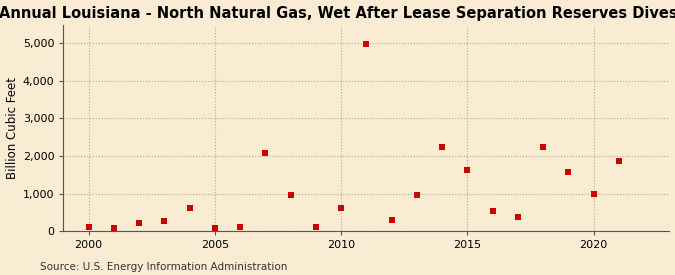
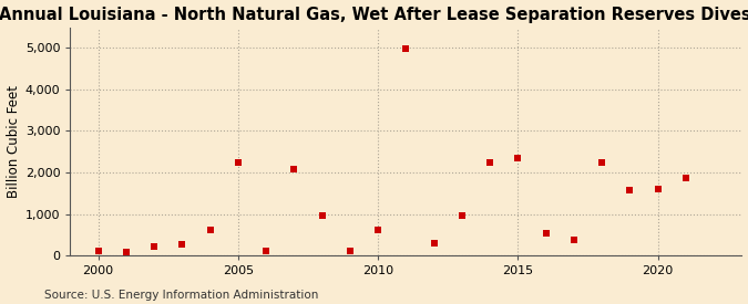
2005: 80 -> 2,250
2015: 1,620 -> 2,350
2020: 1,000 -> 1,600
